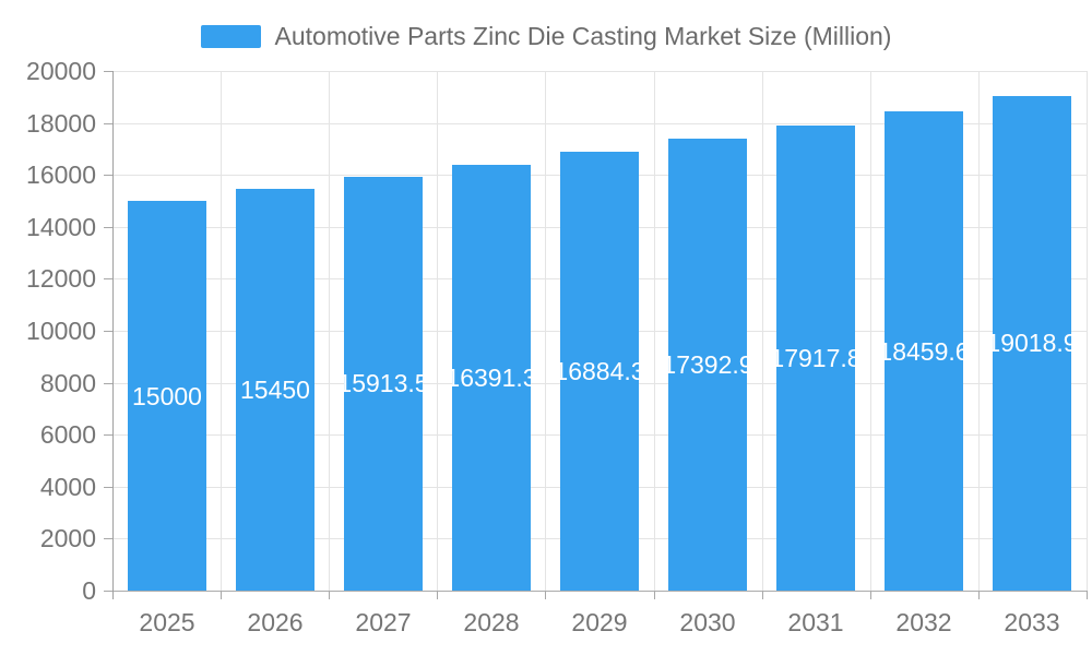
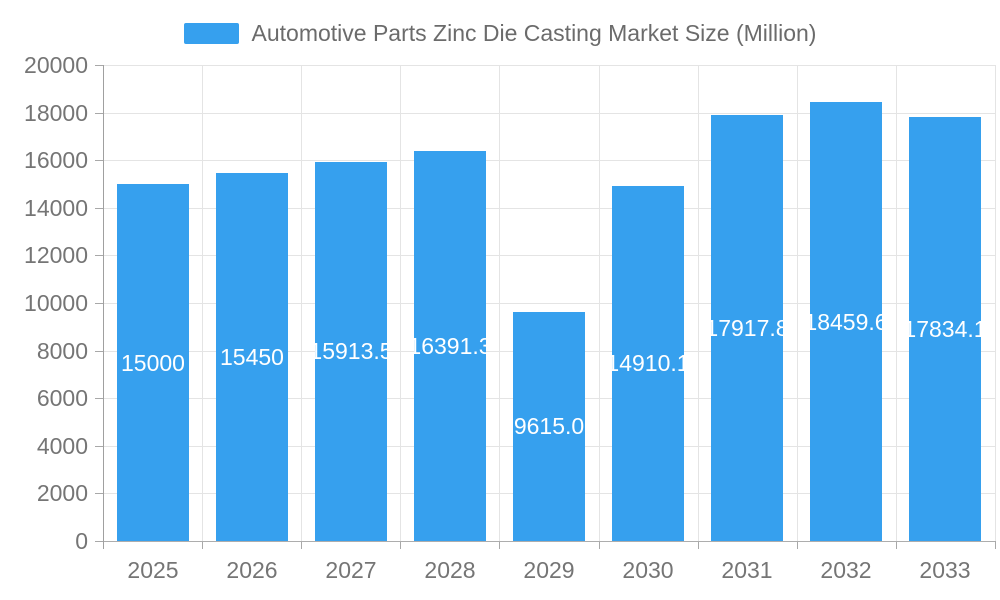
2029: 16884.3 -> 9615.0
2030: 17392.9 -> 14910.1
2033: 19018.9 -> 17834.1
